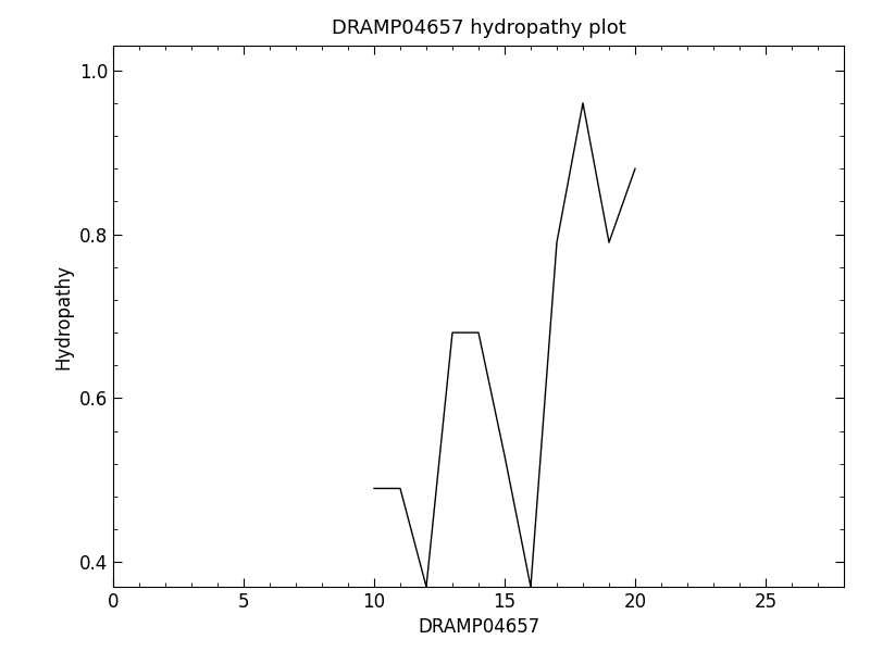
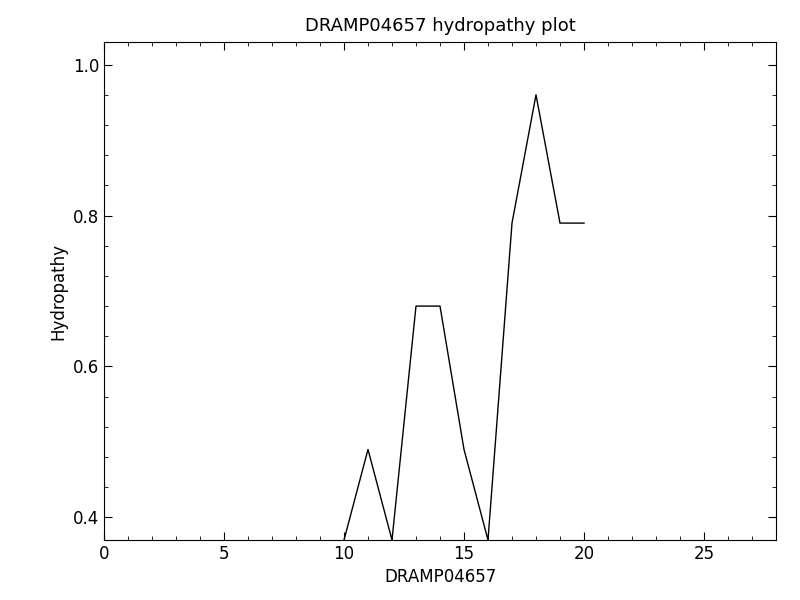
10: 0.49 -> 0.37
15: 0.53 -> 0.49
20: 0.88 -> 0.79
